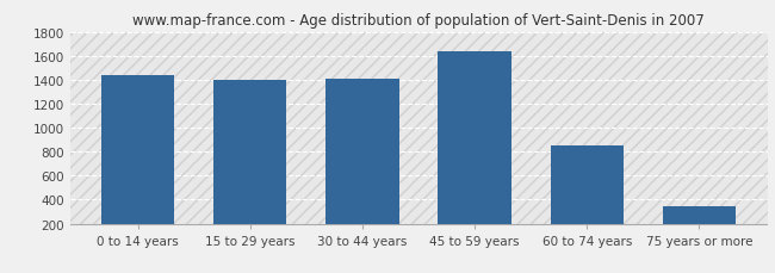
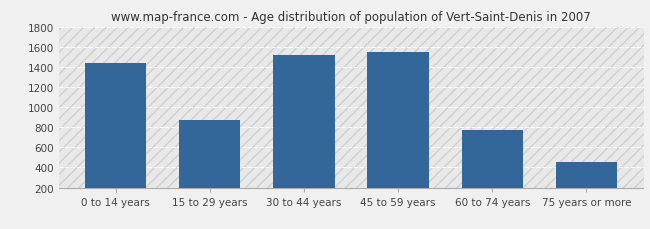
15 to 29 years: 1400 -> 870
30 to 44 years: 1410 -> 1520
45 to 59 years: 1640 -> 1550
60 to 74 years: 850 -> 770
75 years or more: 350 -> 450
